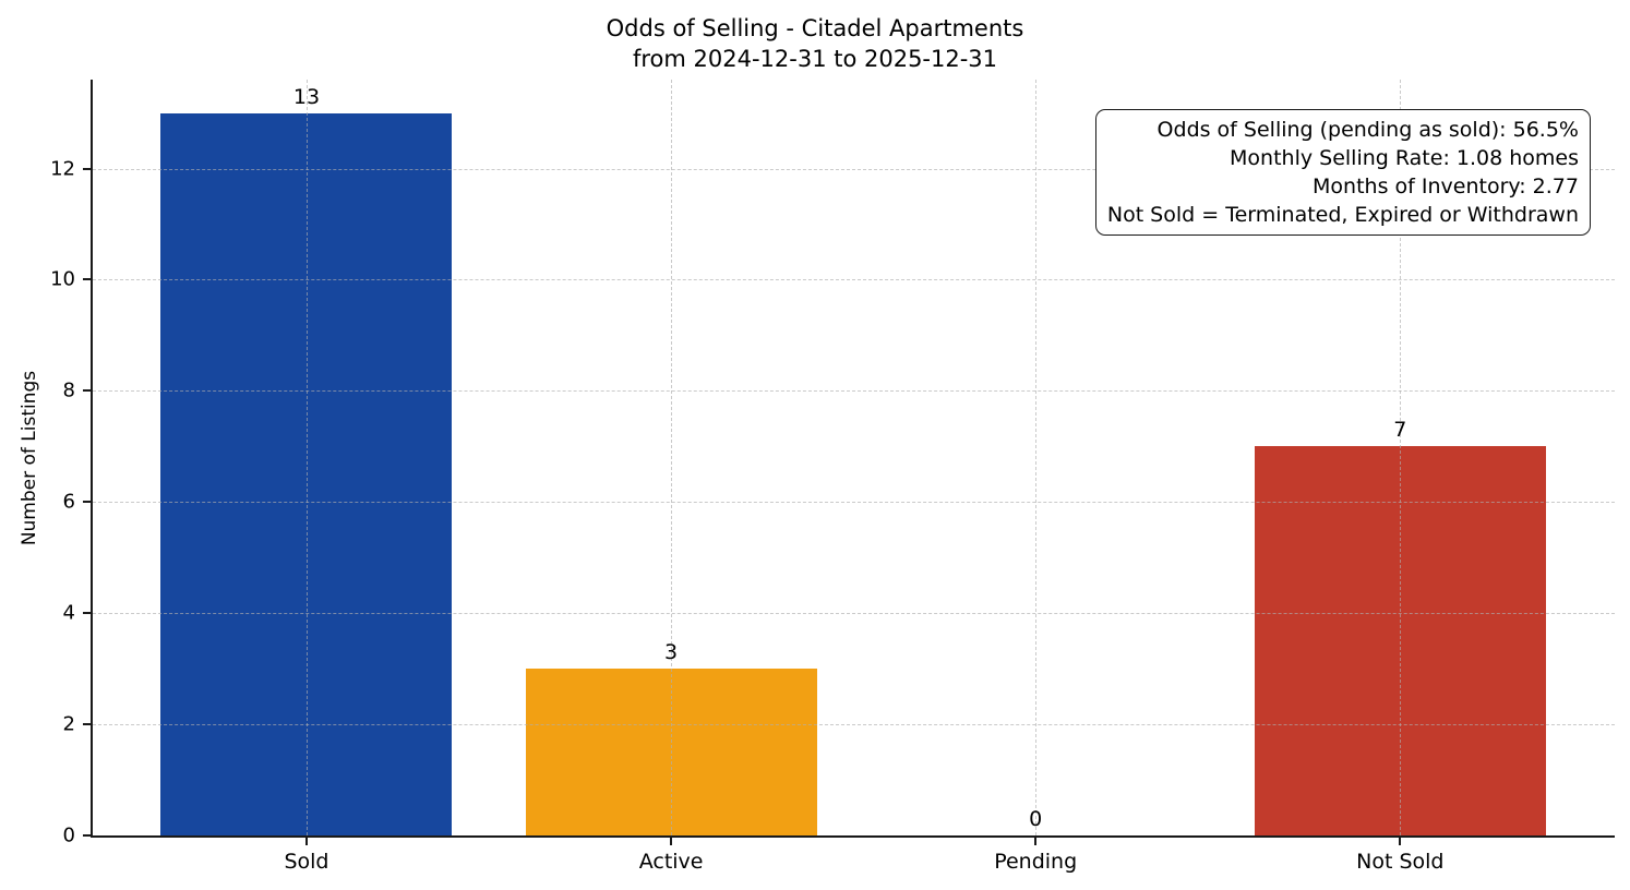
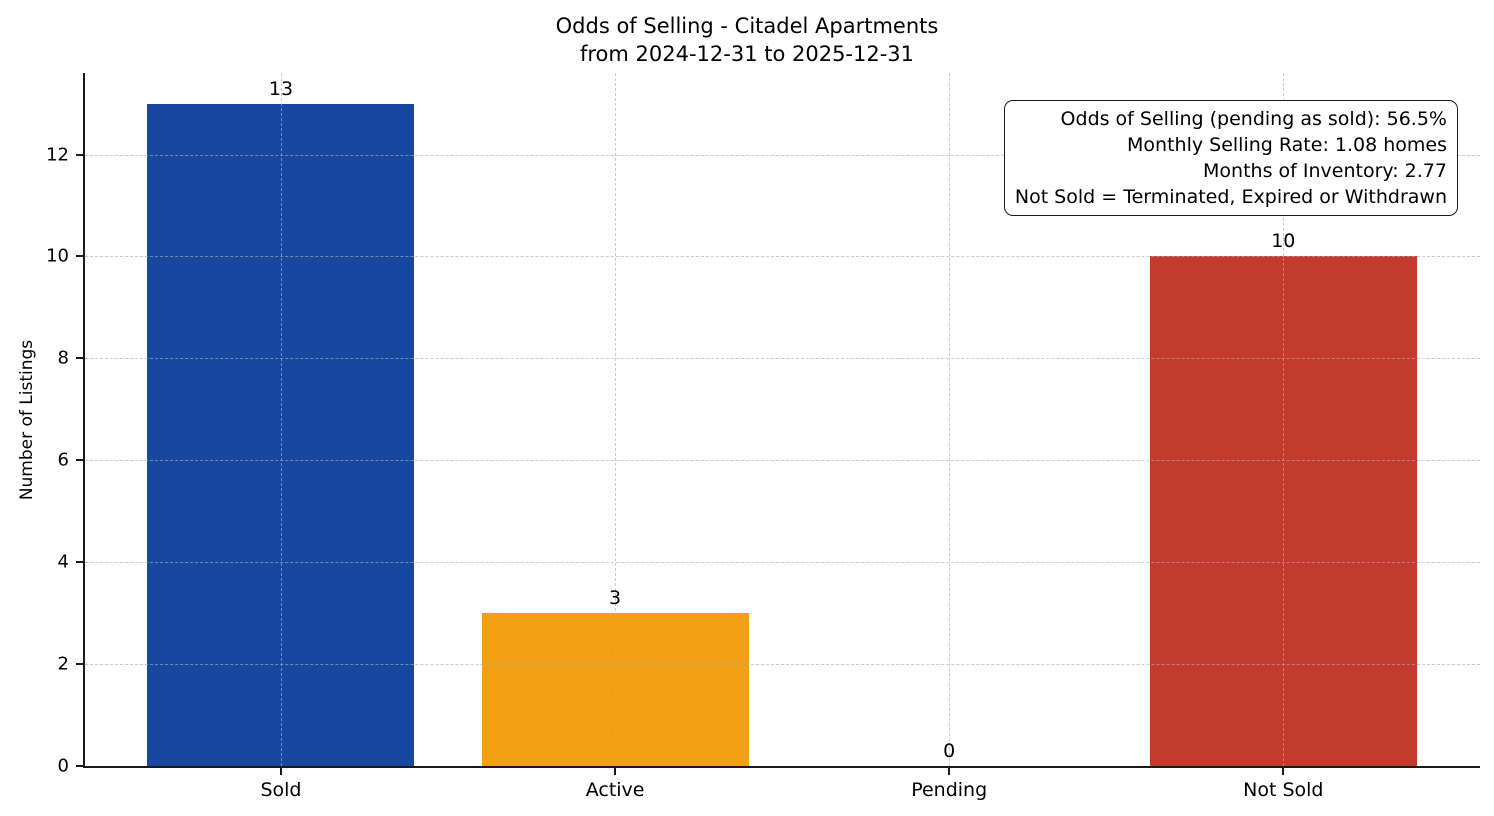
Not Sold: 7 -> 10
